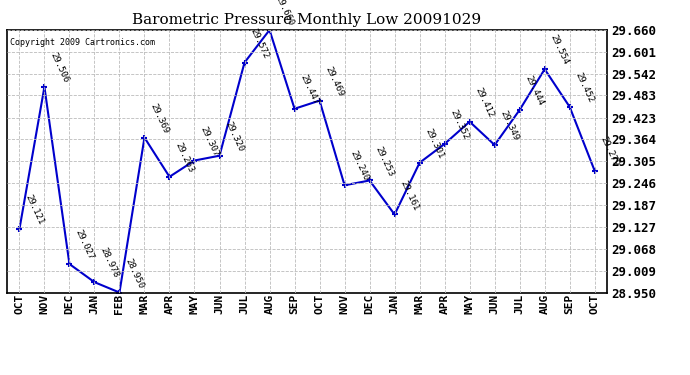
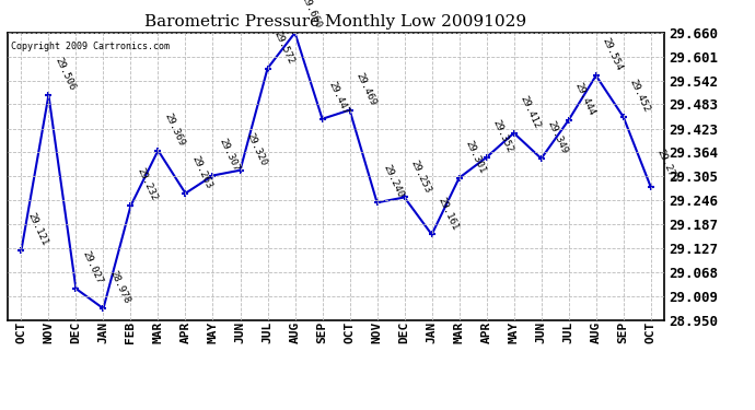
FEB: 28.950 -> 29.232
